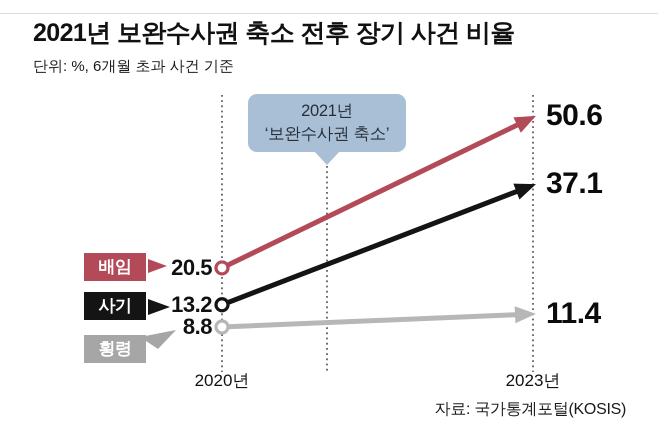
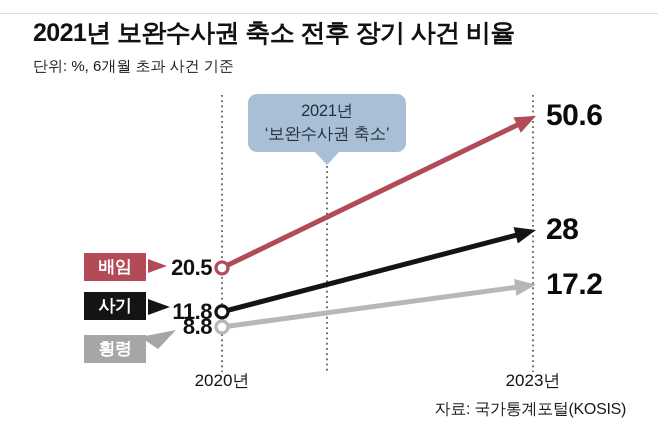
사기/2020년: 13.2 -> 11.8
사기/2023년: 37.1 -> 28
횡령/2023년: 11.4 -> 17.2
